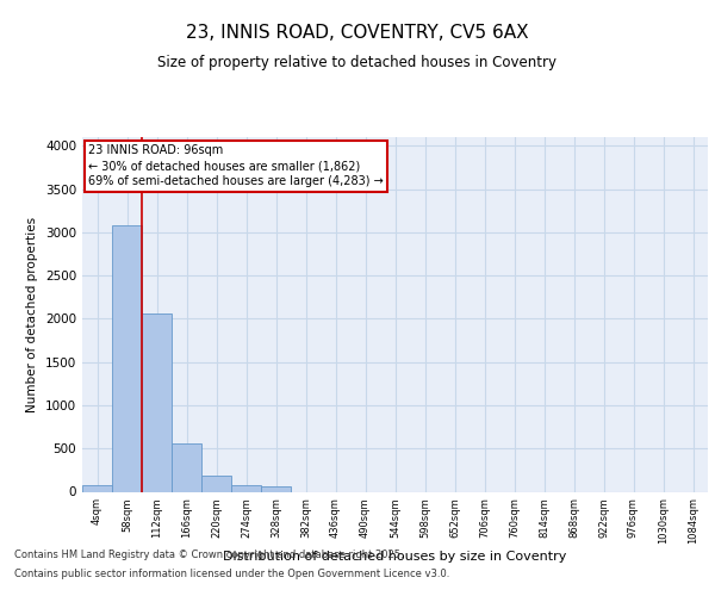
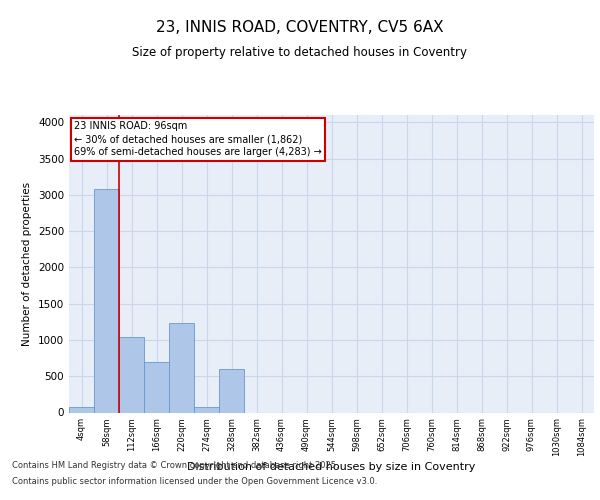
112sqm: 2060 -> 1040
166sqm: 560 -> 700
220sqm: 180 -> 1240
328sqm: 60 -> 600
